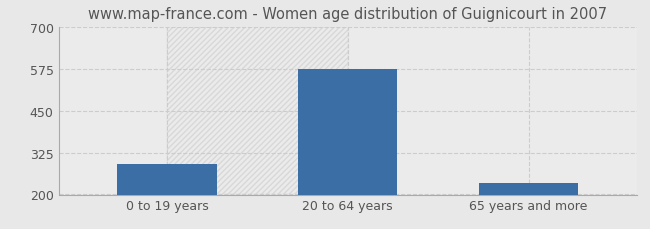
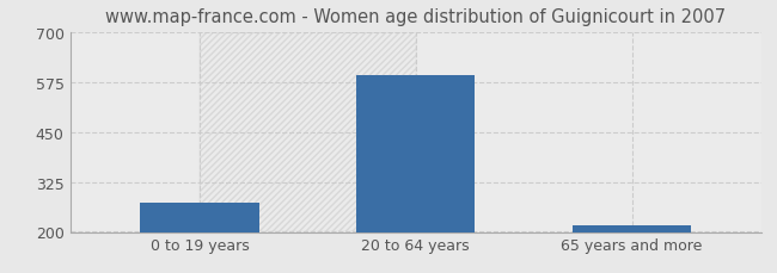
0 to 19 years: 290 -> 272
20 to 64 years: 575 -> 593
65 years and more: 235 -> 215
